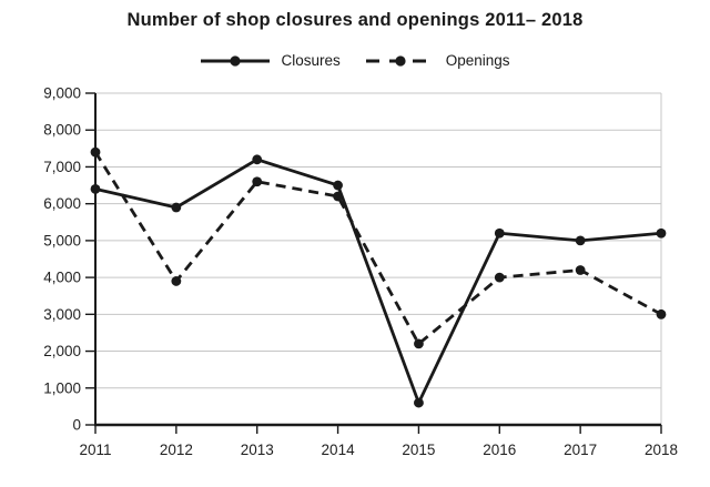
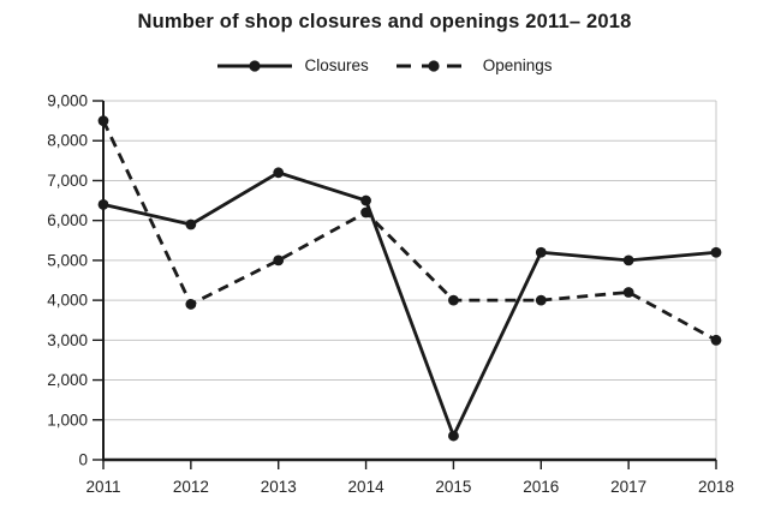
Openings/2011: 7400 -> 8500
Openings/2013: 6600 -> 5000
Openings/2015: 2200 -> 4000
